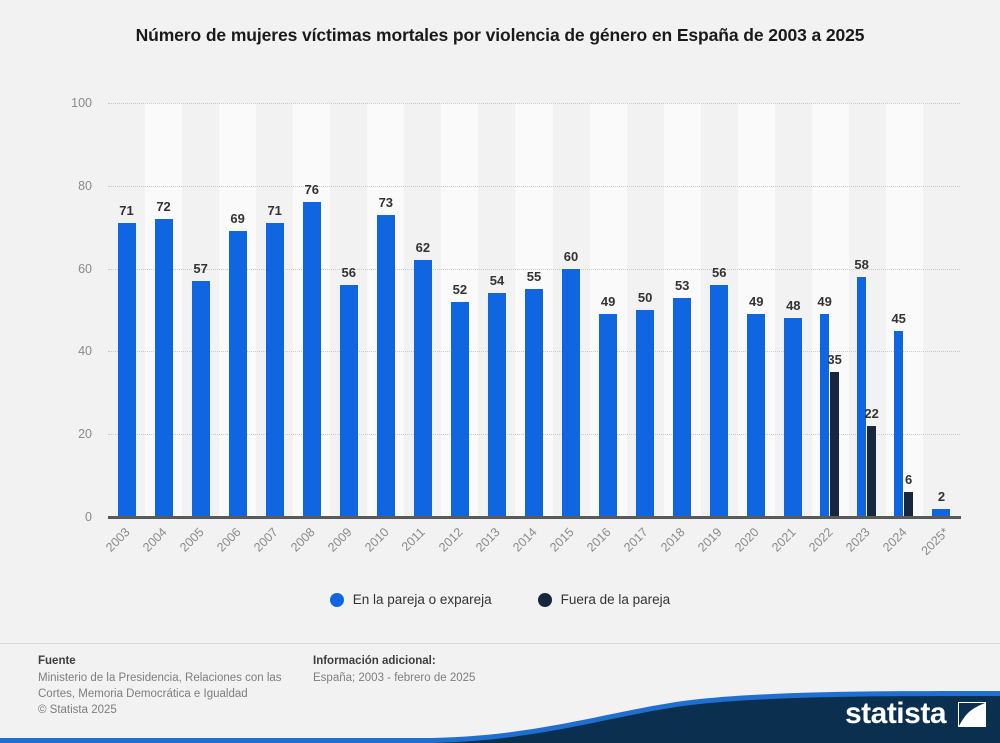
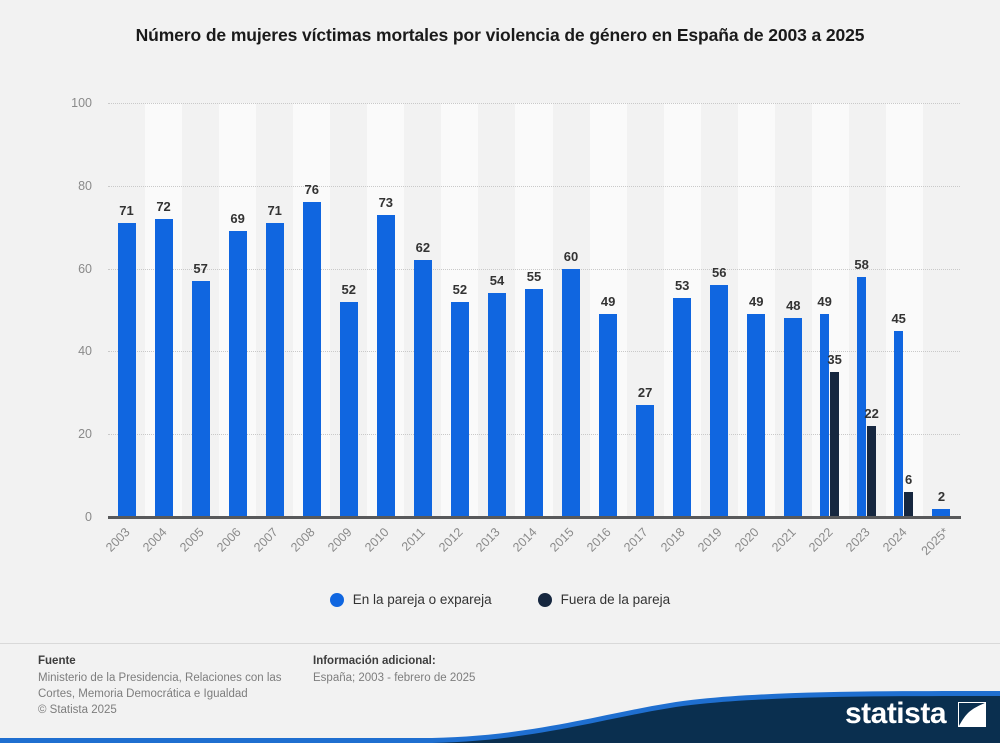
En la pareja o expareja/2009: 56 -> 52
En la pareja o expareja/2017: 50 -> 27
